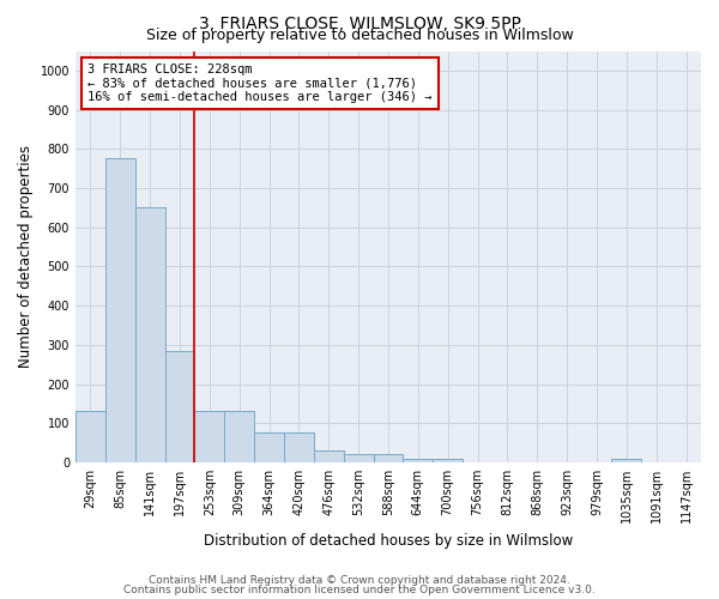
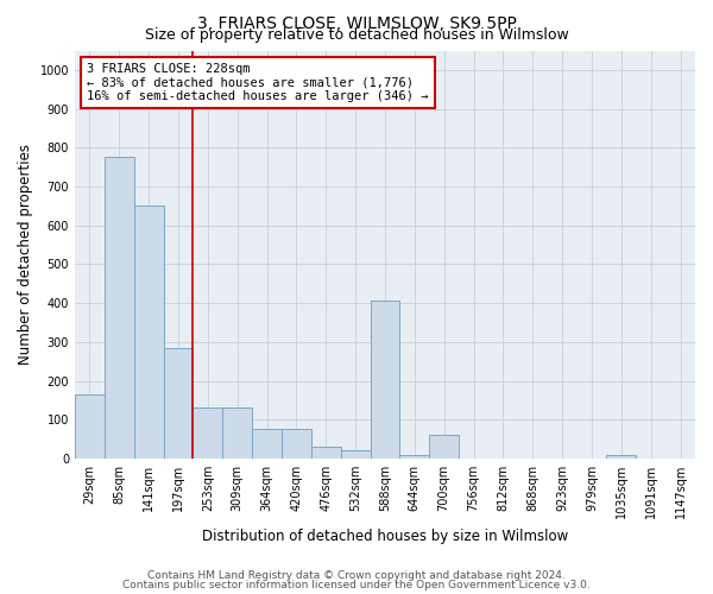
29sqm: 130 -> 165
588sqm: 20 -> 405
700sqm: 10 -> 60
